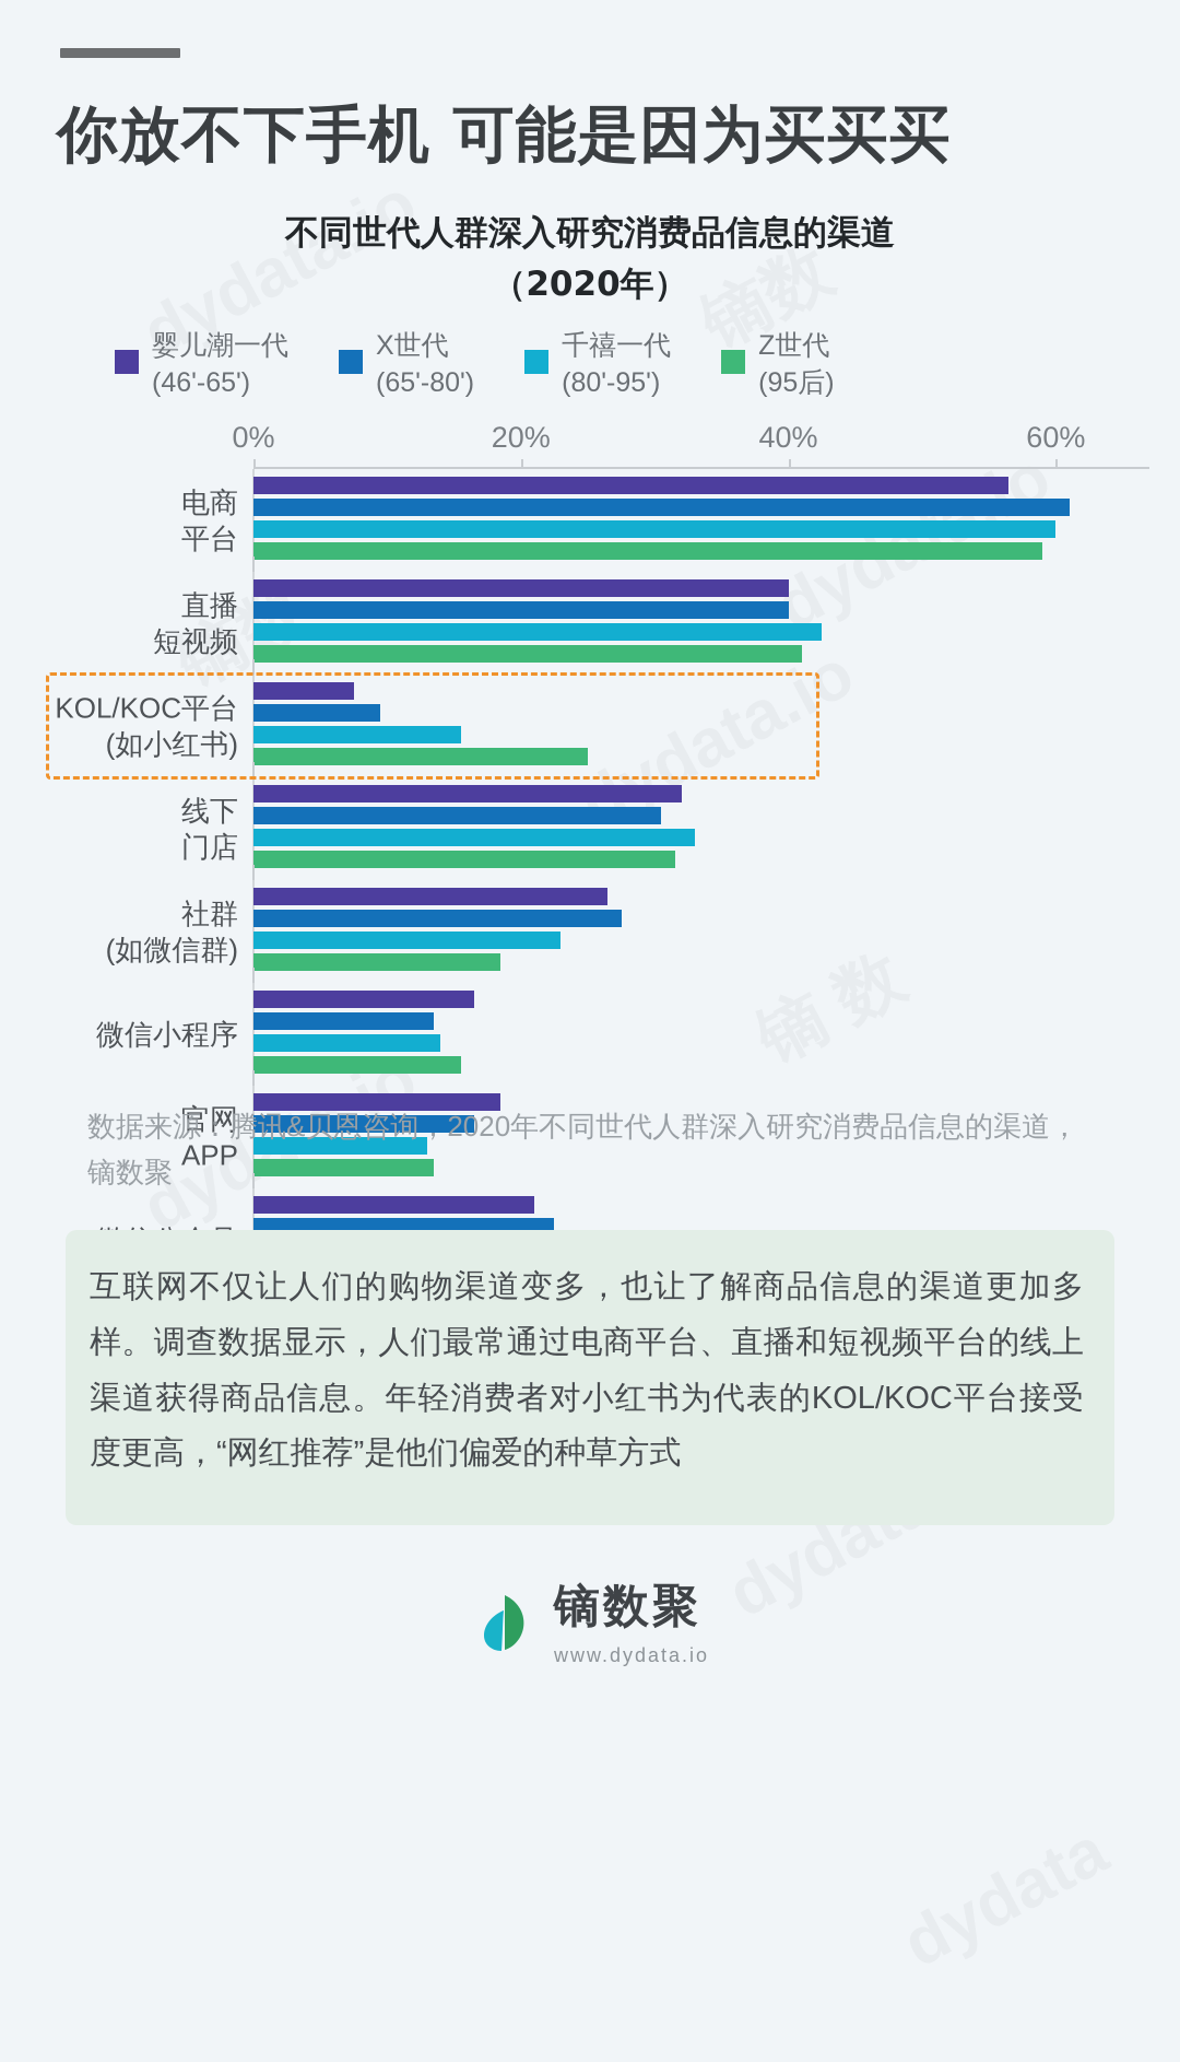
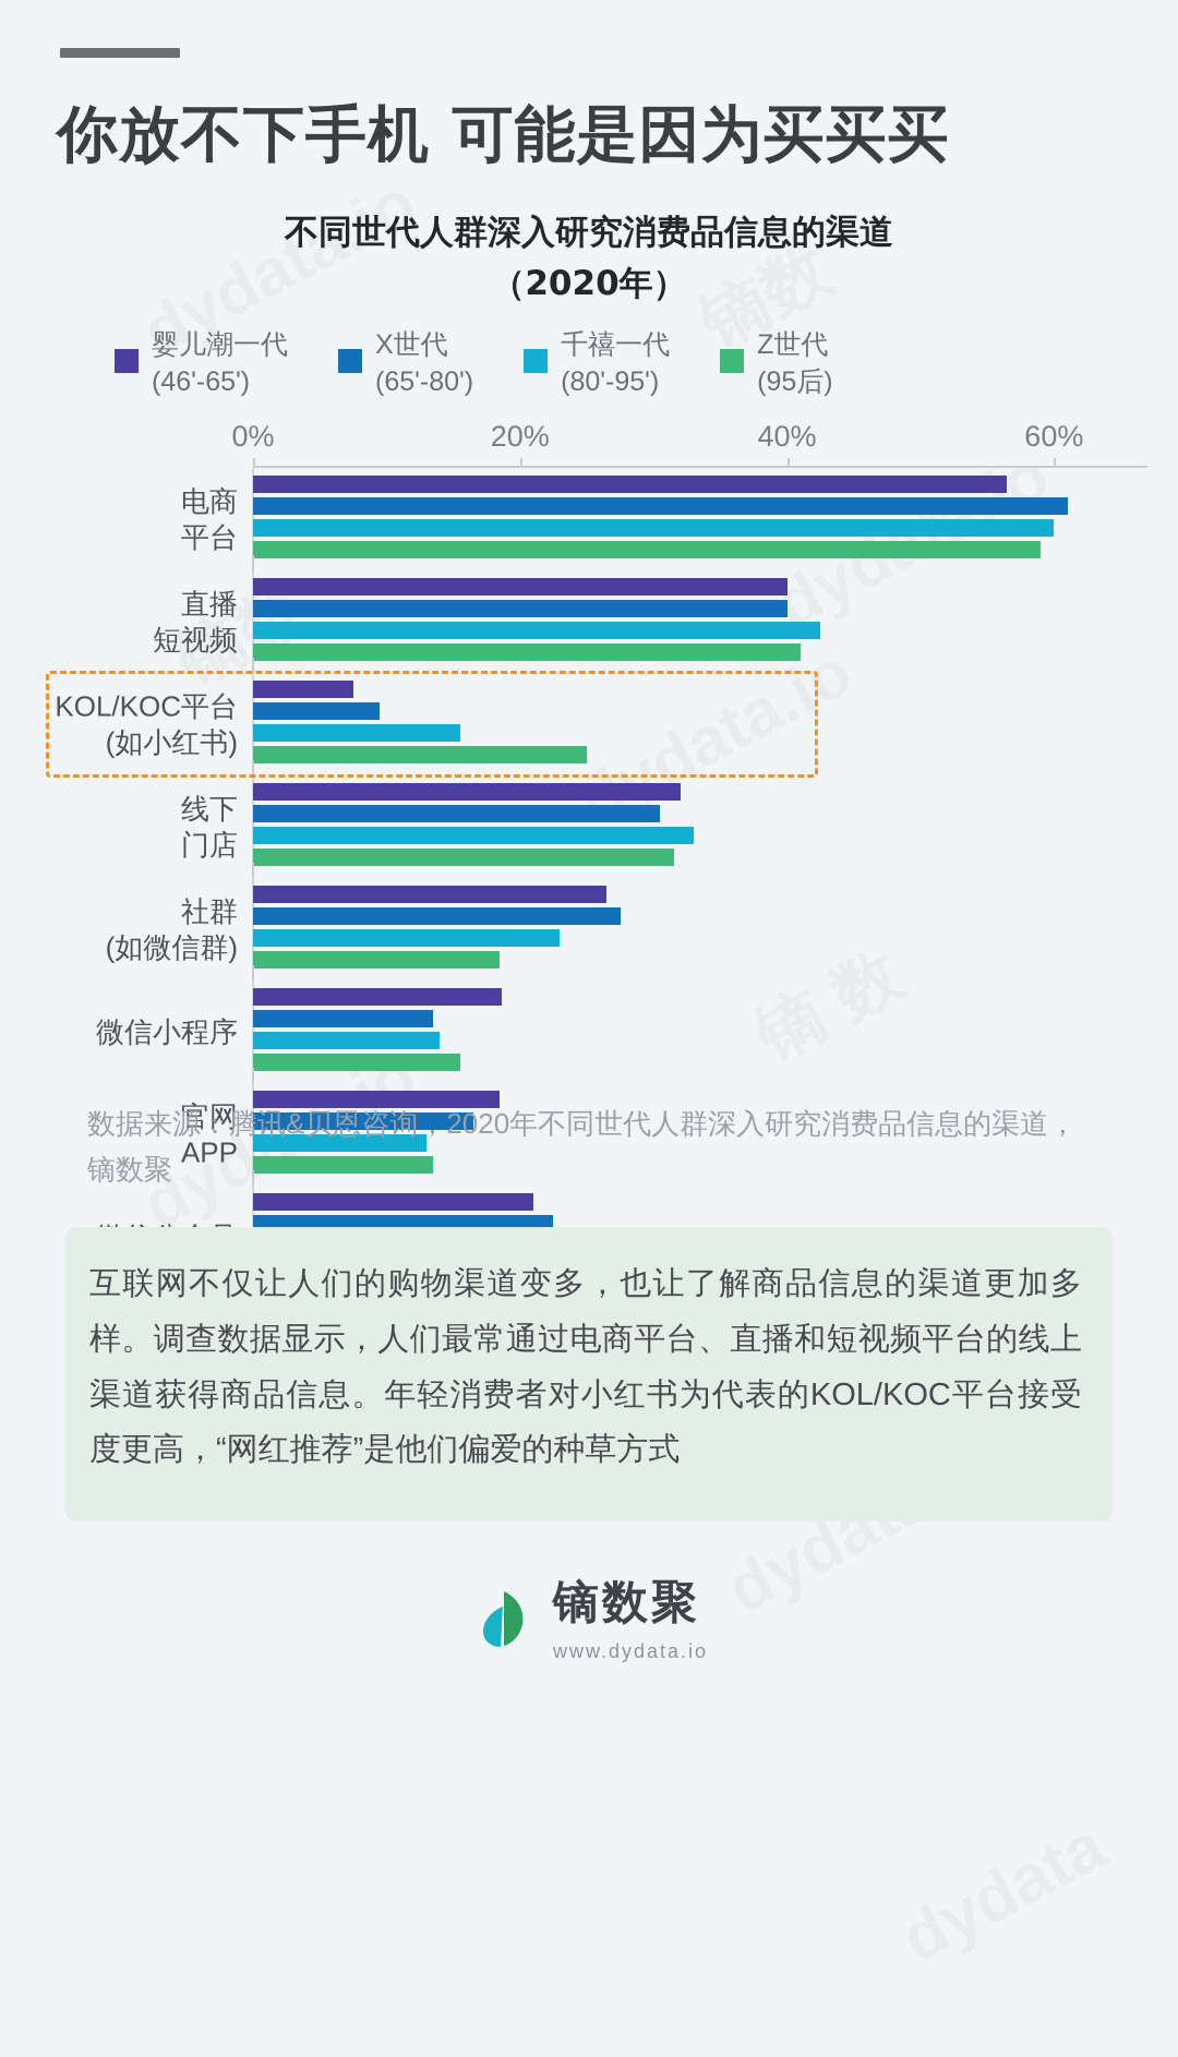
婴儿潮一代 (46'-65')/微信小程序: 16.5% -> 18.6%
